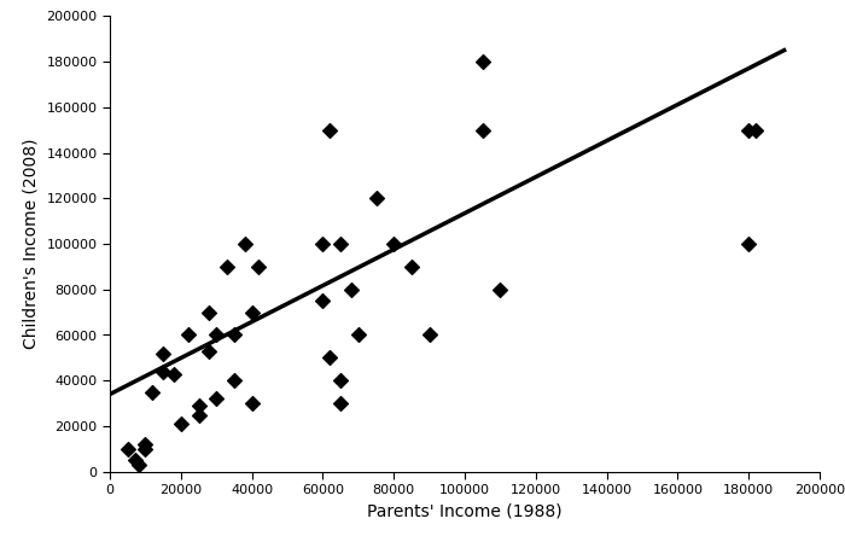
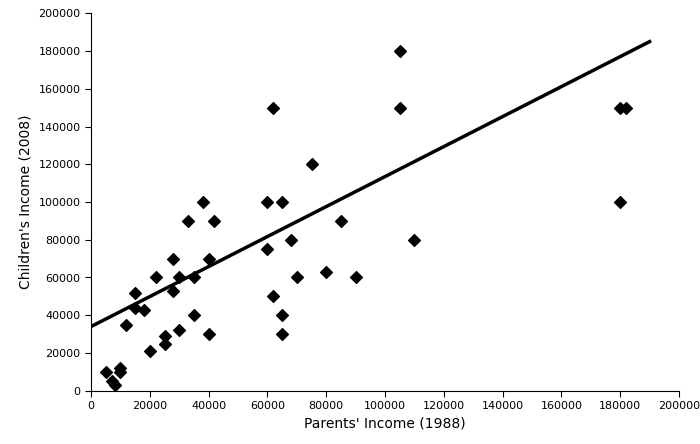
80000: 100000 -> 63000
